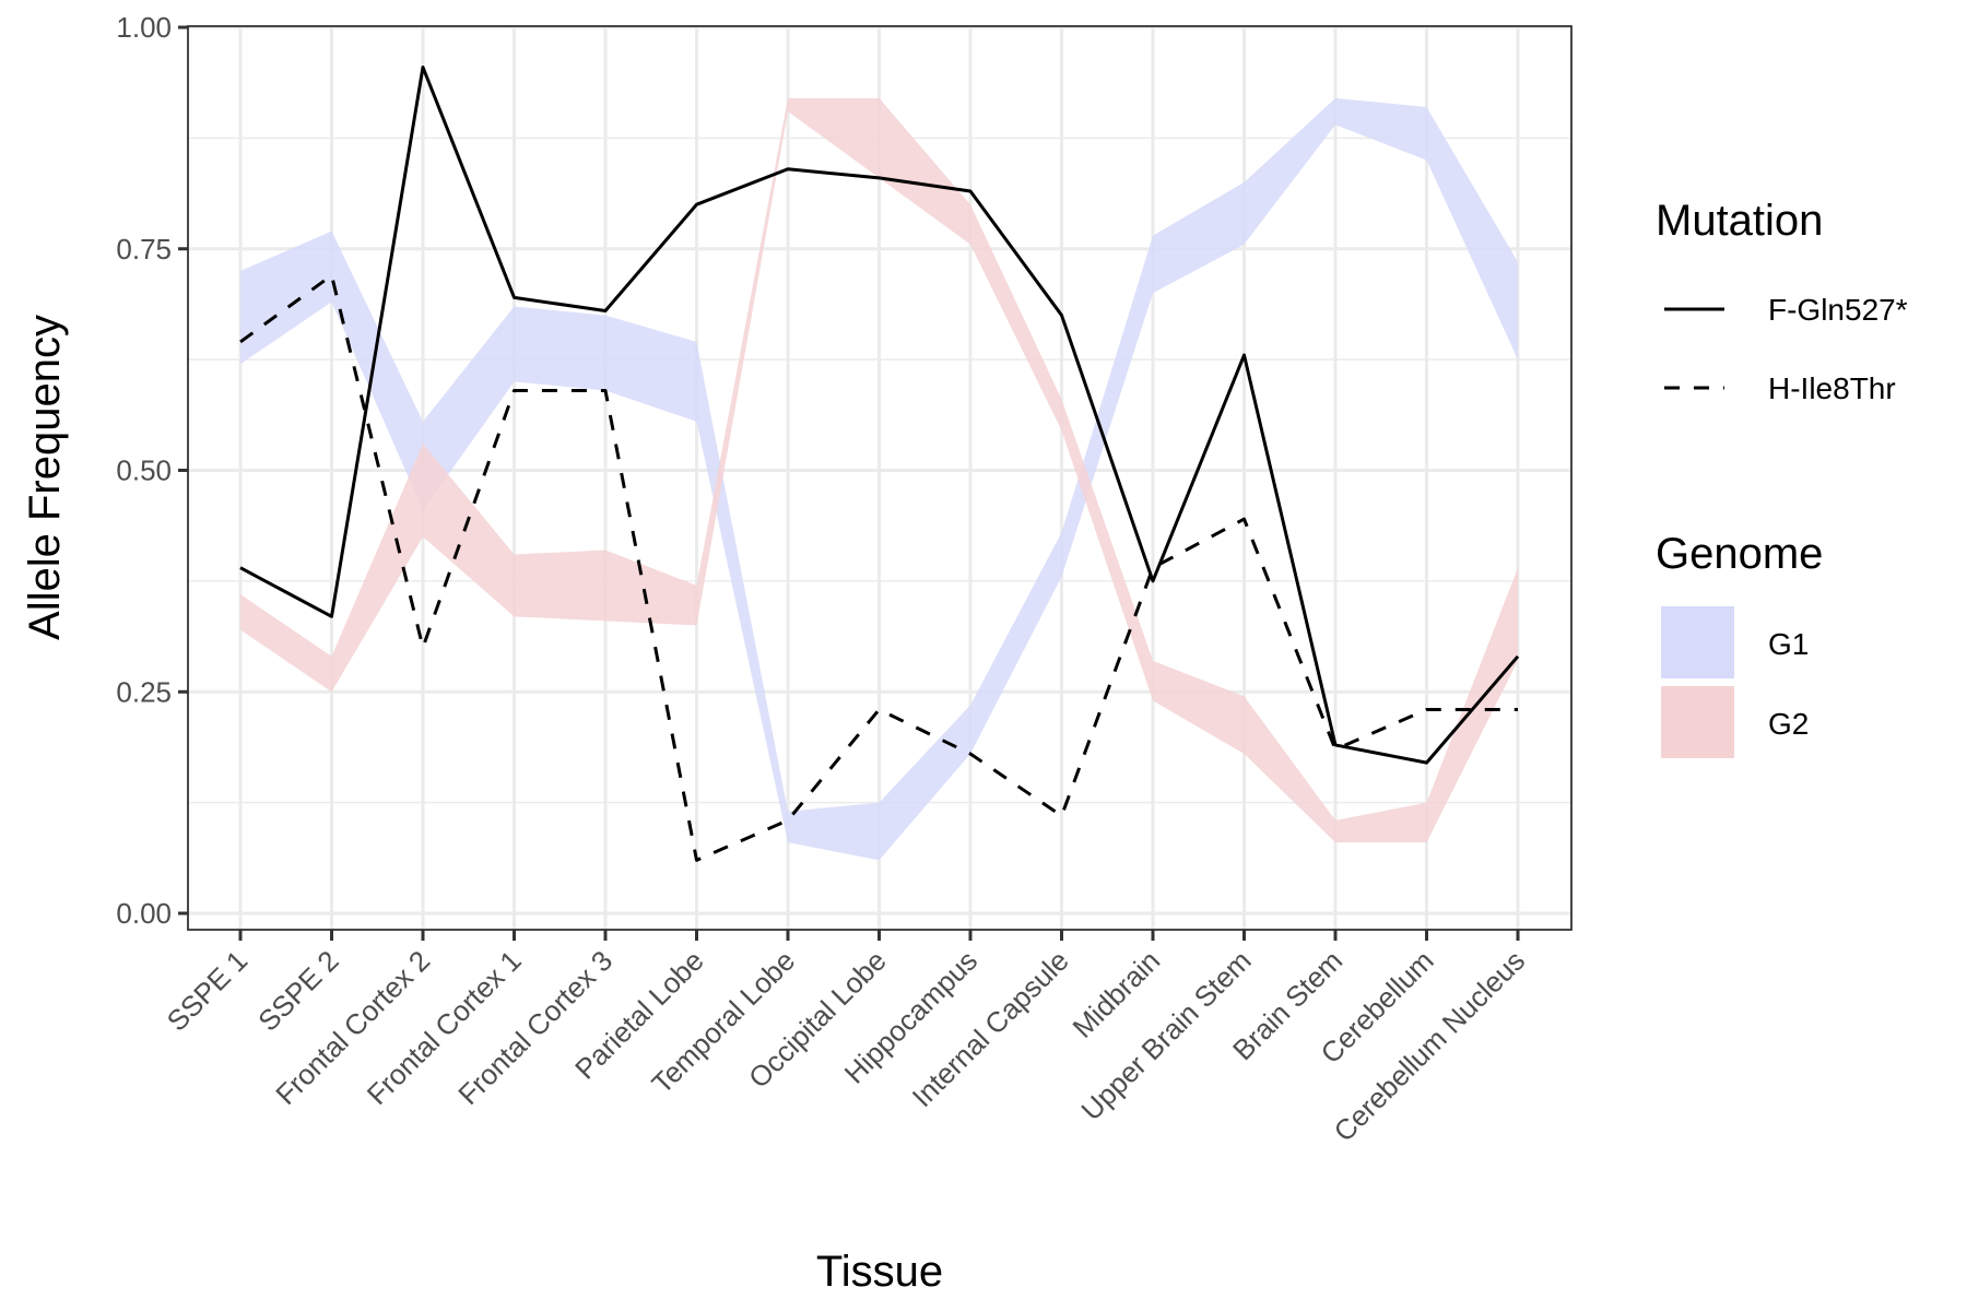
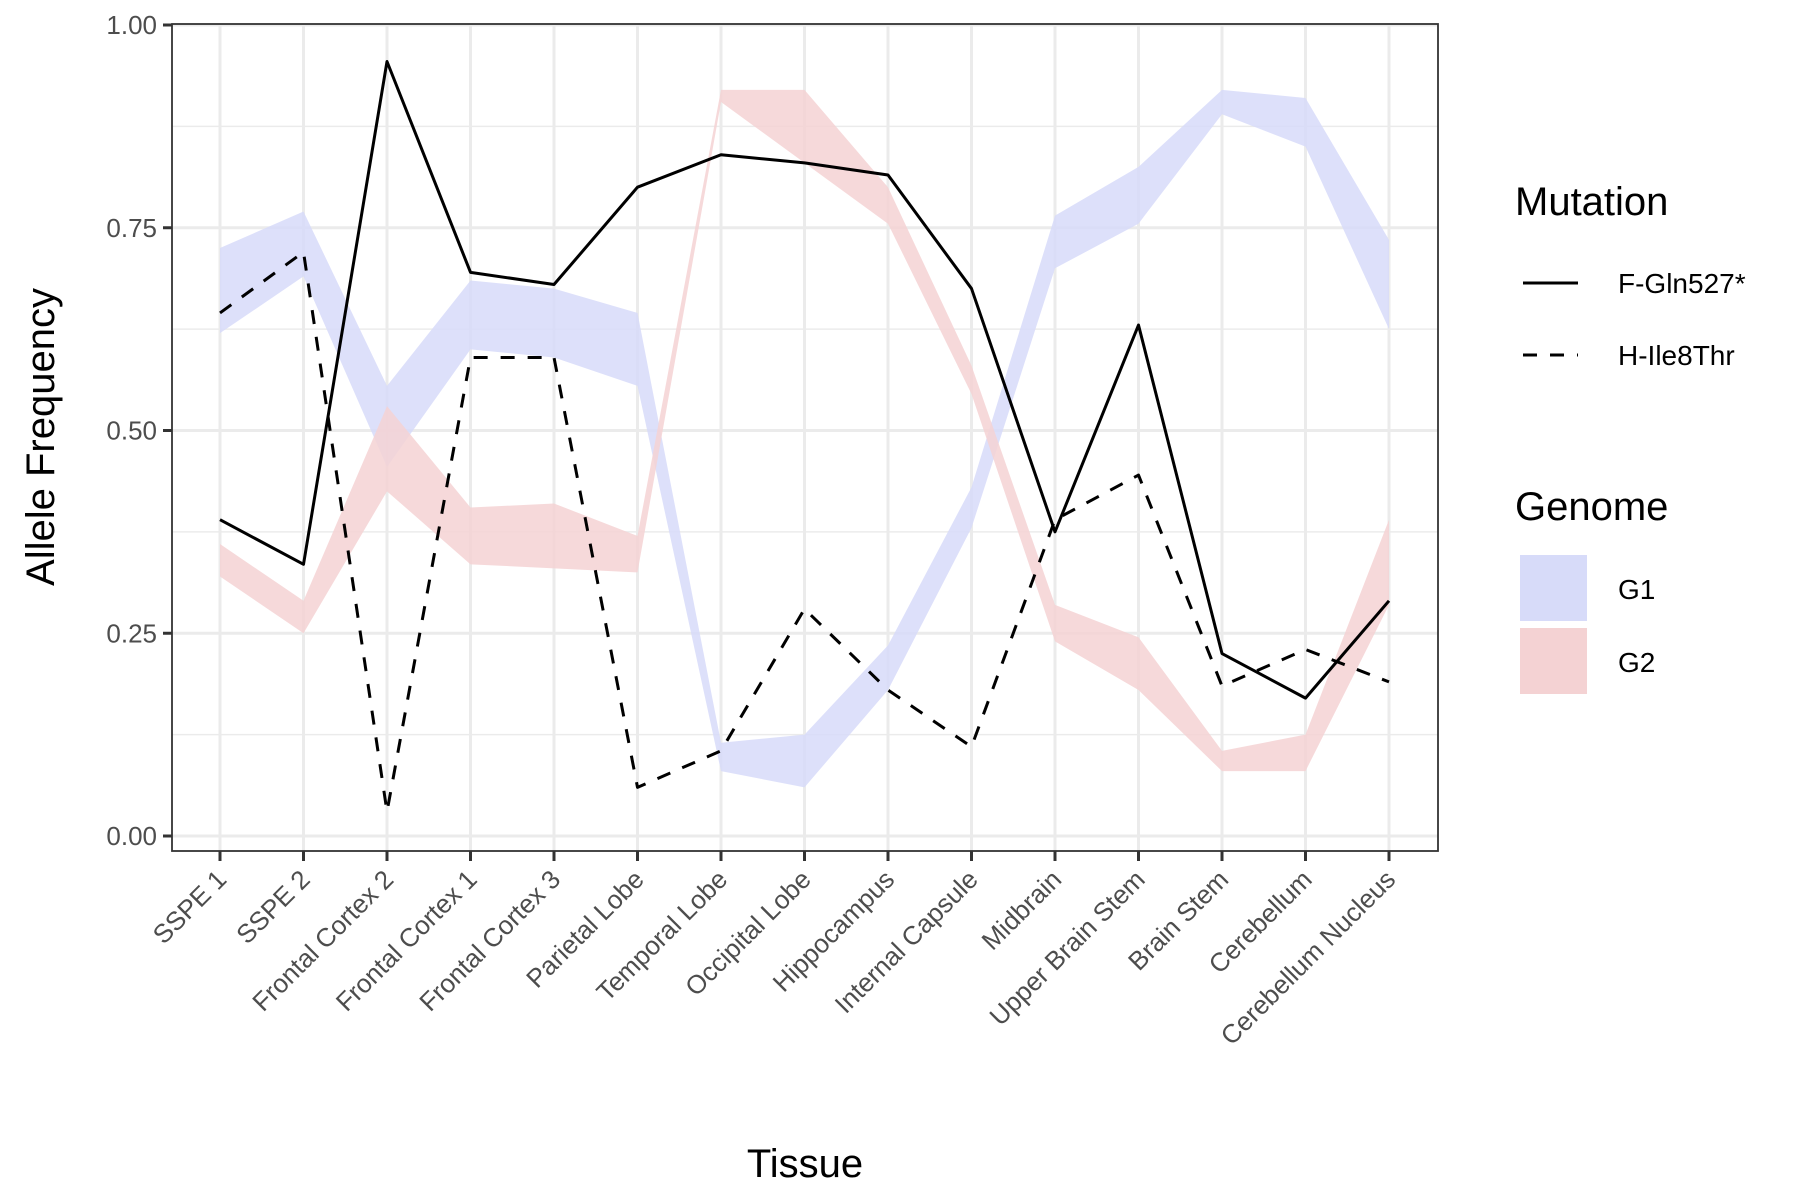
H-Ile8Thr/Frontal Cortex 2: 0.30 -> 0.03
H-Ile8Thr/Occipital Lobe: 0.23 -> 0.28
F-Gln527*/Brain Stem: 0.19 -> 0.23
H-Ile8Thr/Cerebellum Nucleus: 0.23 -> 0.19
